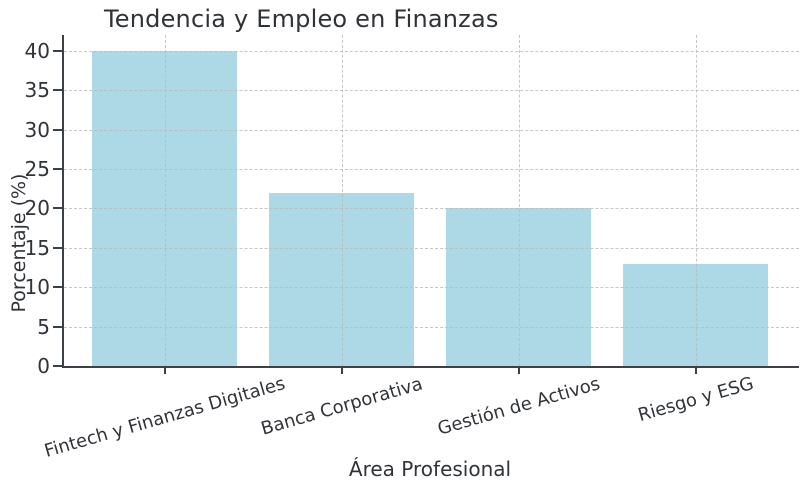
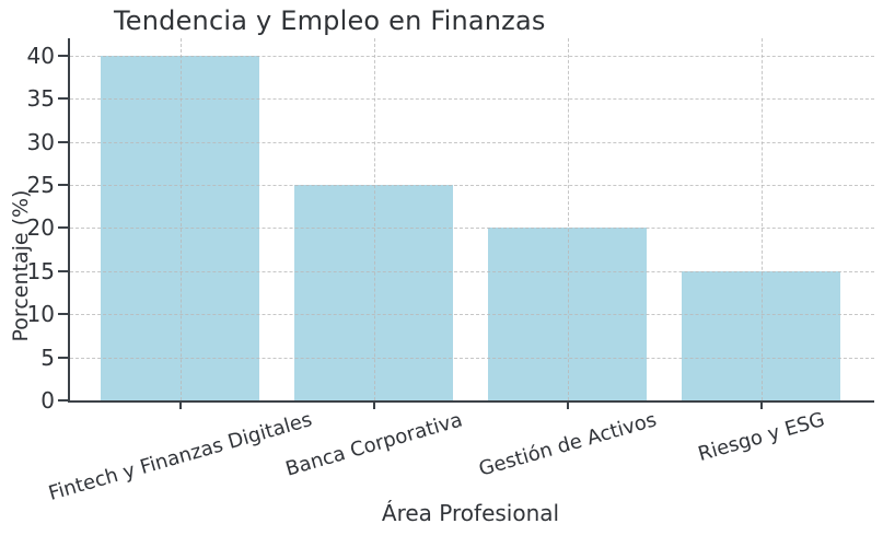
Banca Corporativa: 22 -> 25
Riesgo y ESG: 13 -> 15
